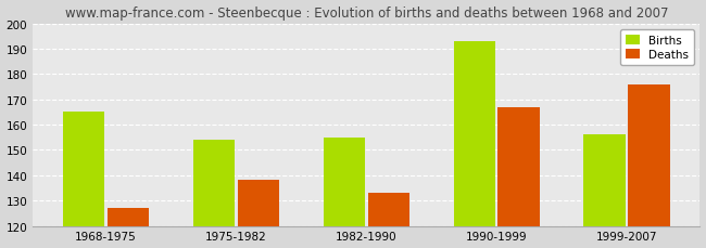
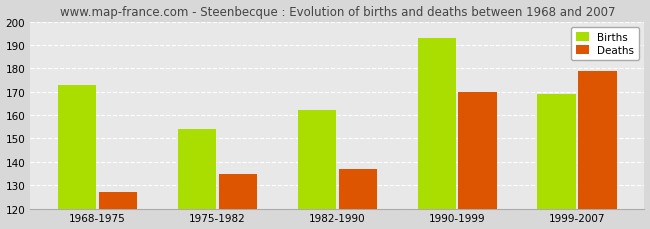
Births/1968-1975: 165 -> 173
Deaths/1975-1982: 138 -> 135
Births/1982-1990: 155 -> 162
Deaths/1982-1990: 133 -> 137
Deaths/1990-1999: 167 -> 170
Births/1999-2007: 156 -> 169
Deaths/1999-2007: 176 -> 179
